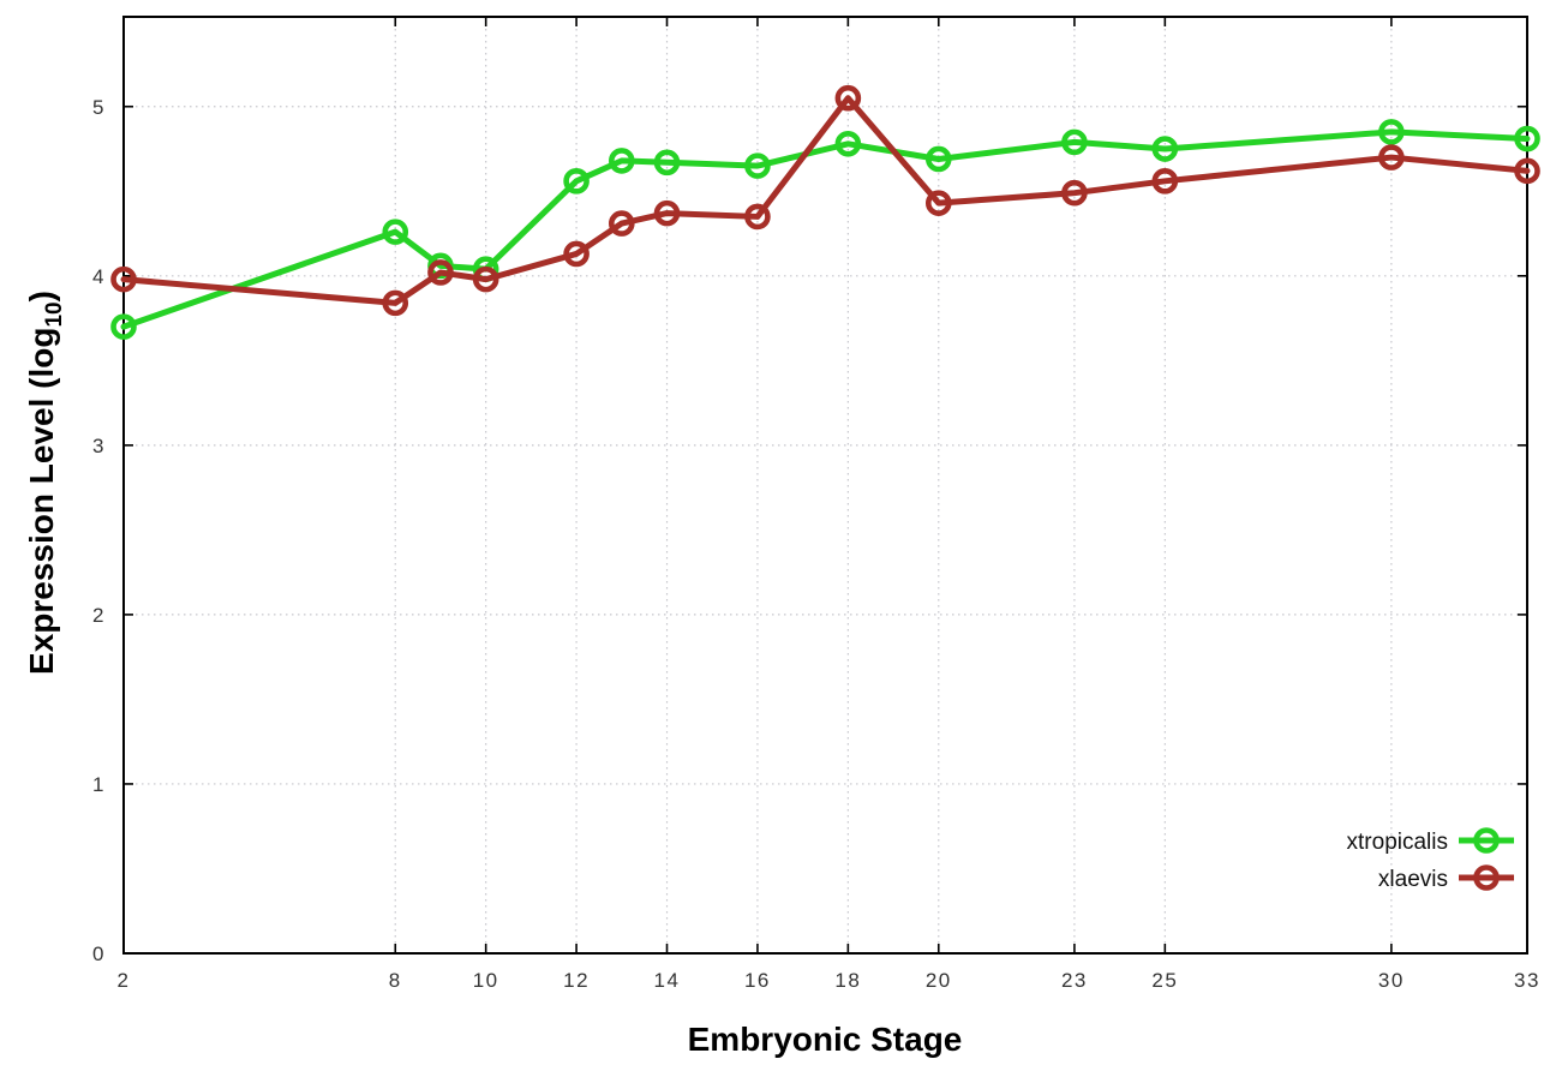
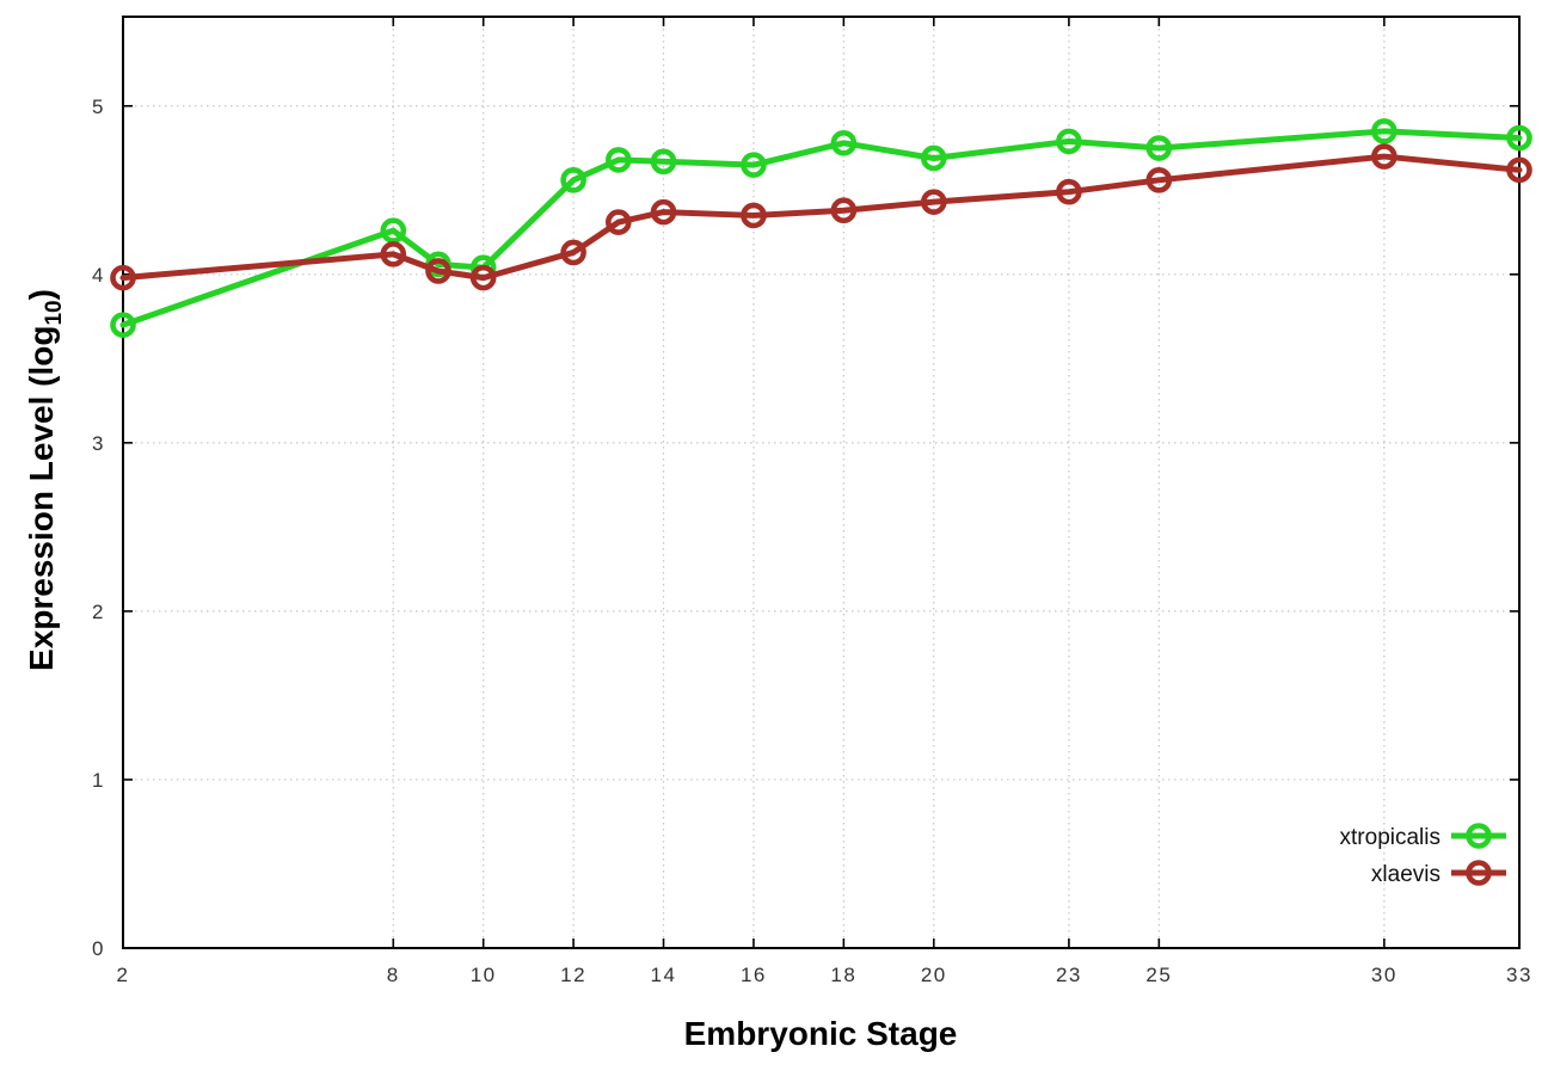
xlaevis/8: 3.84 -> 4.12
xlaevis/18: 5.05 -> 4.38
